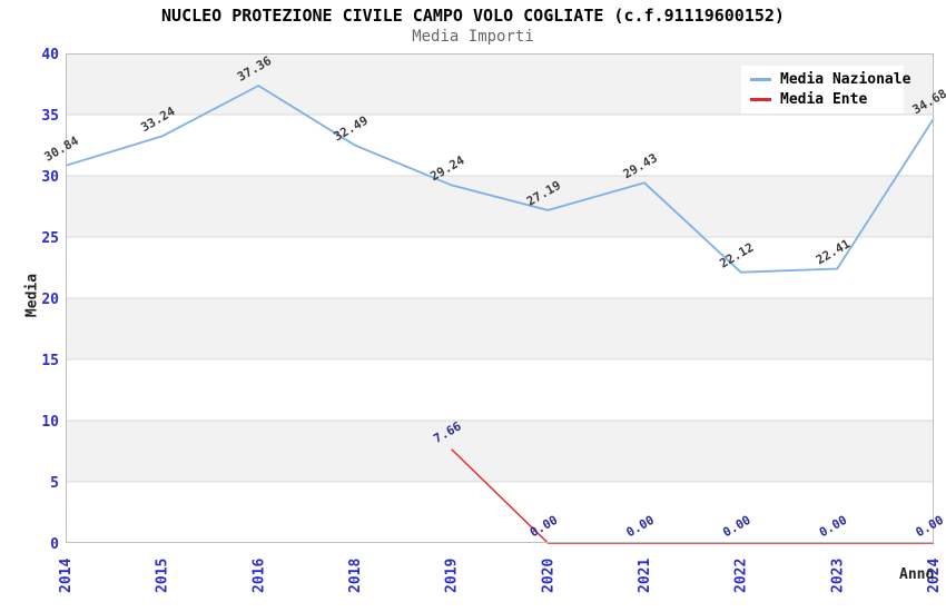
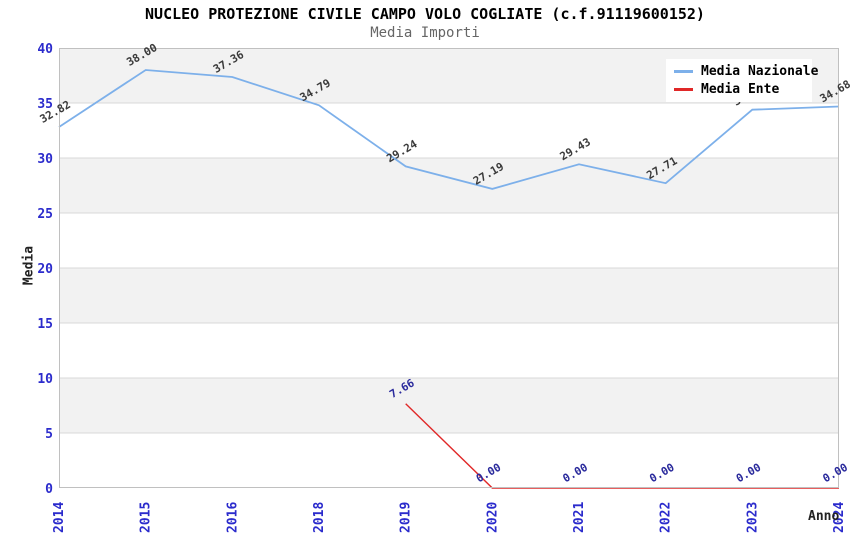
Media Nazionale/2014: 30.84 -> 32.82
Media Nazionale/2015: 33.24 -> 38.00
Media Nazionale/2018: 32.49 -> 34.79
Media Nazionale/2022: 22.12 -> 27.71
Media Nazionale/2023: 22.41 -> 34.39
